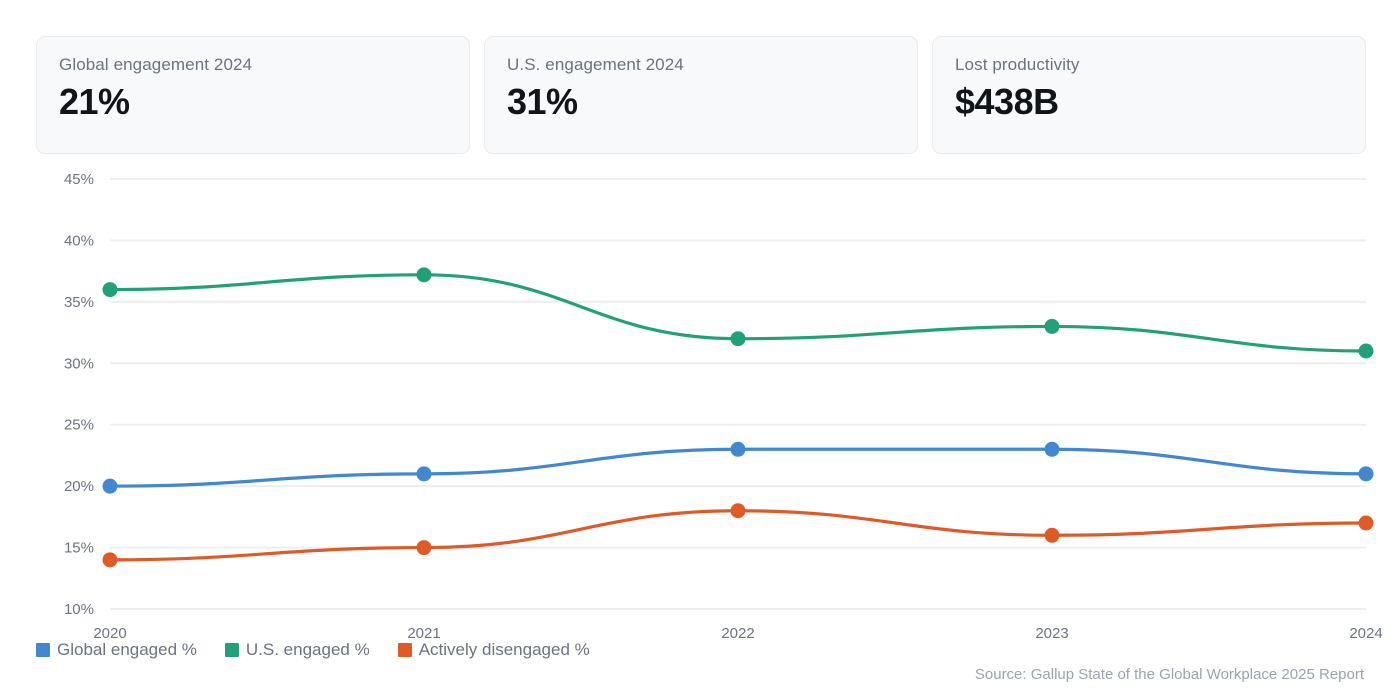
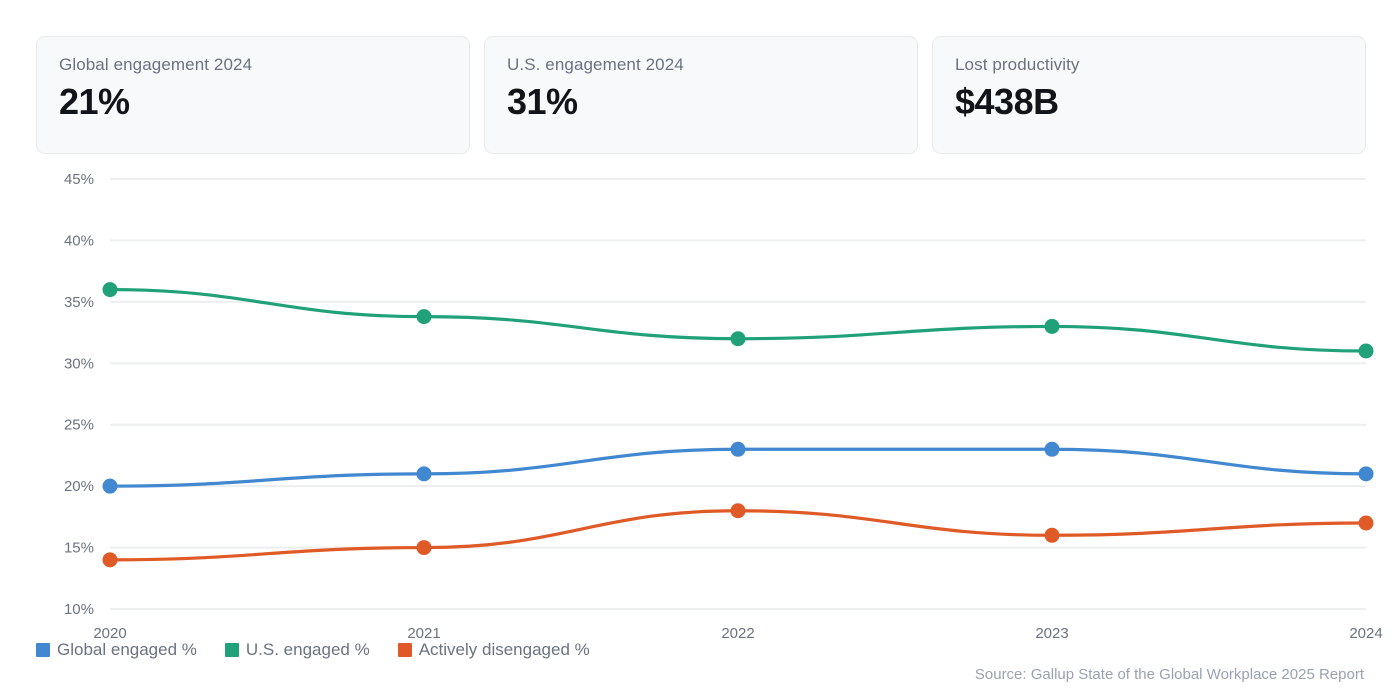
U.S. engaged %/2021: 37.2% -> 33.8%
